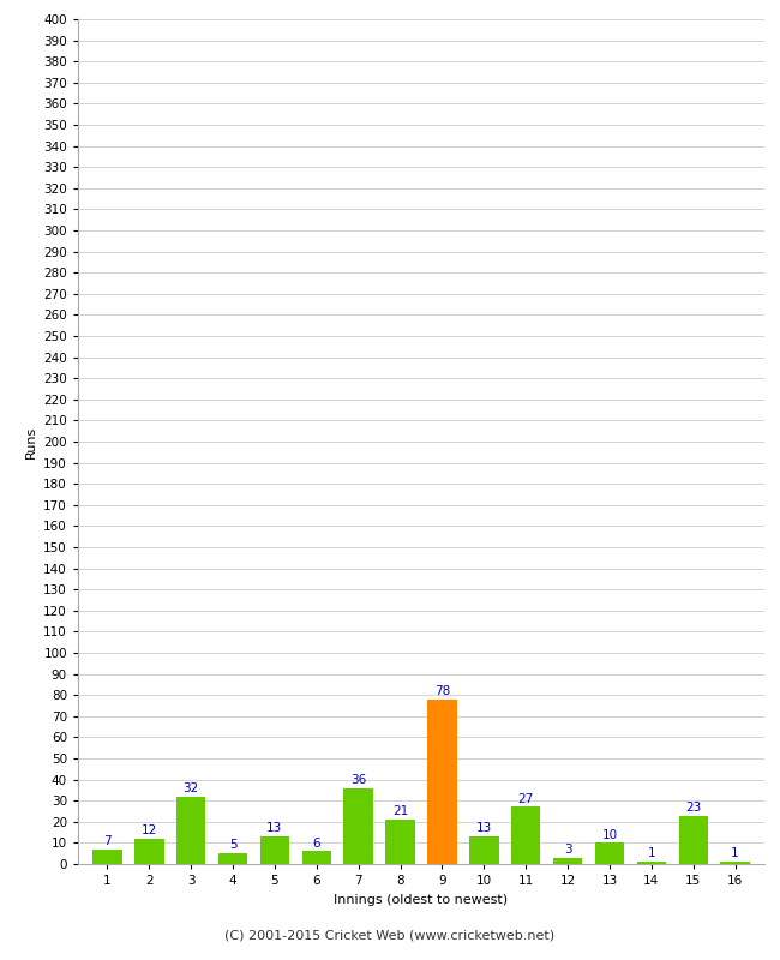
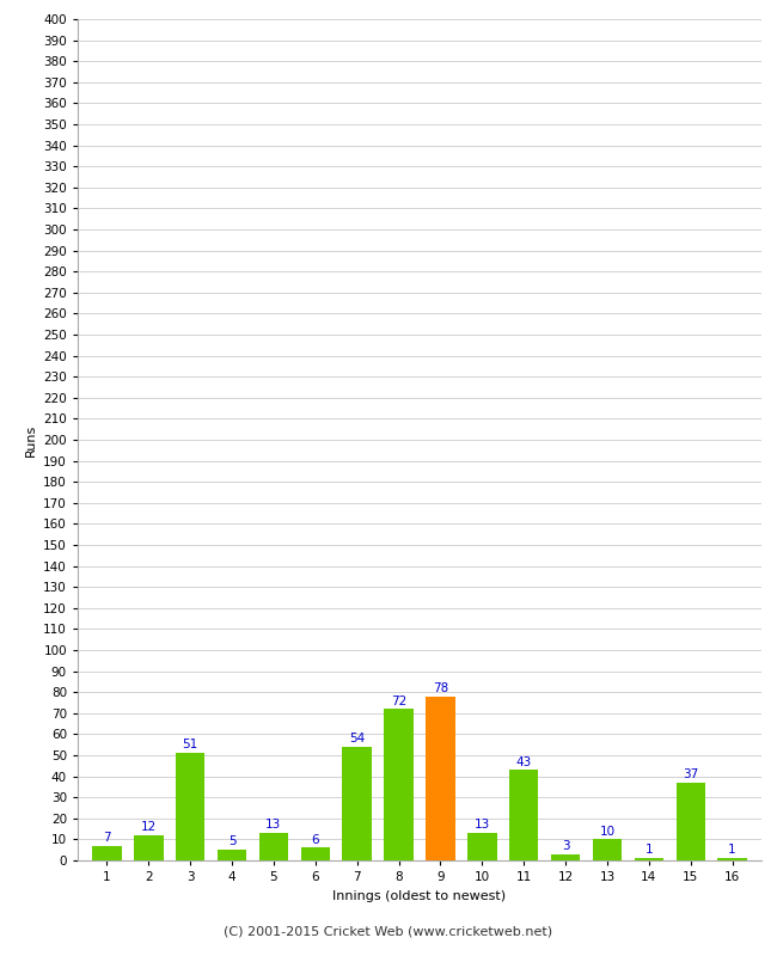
3: 32 -> 51
7: 36 -> 54
8: 21 -> 72
11: 27 -> 43
15: 23 -> 37
